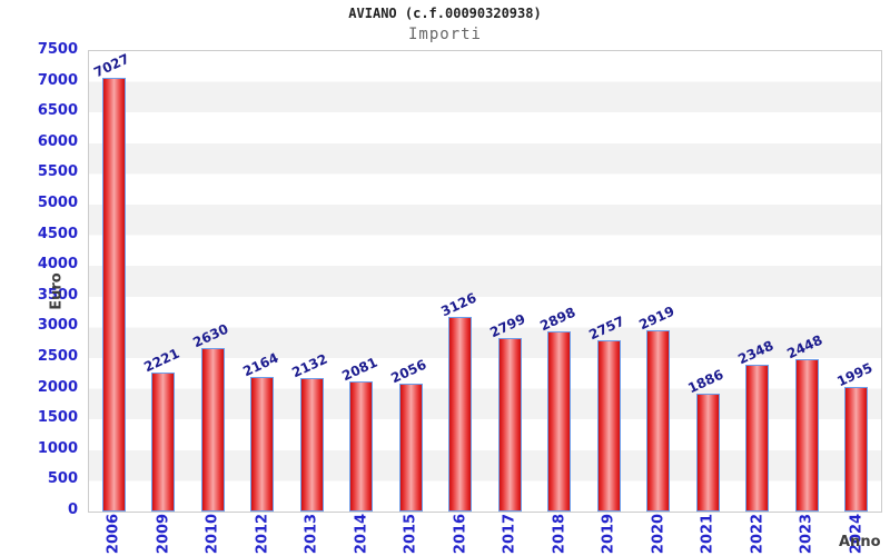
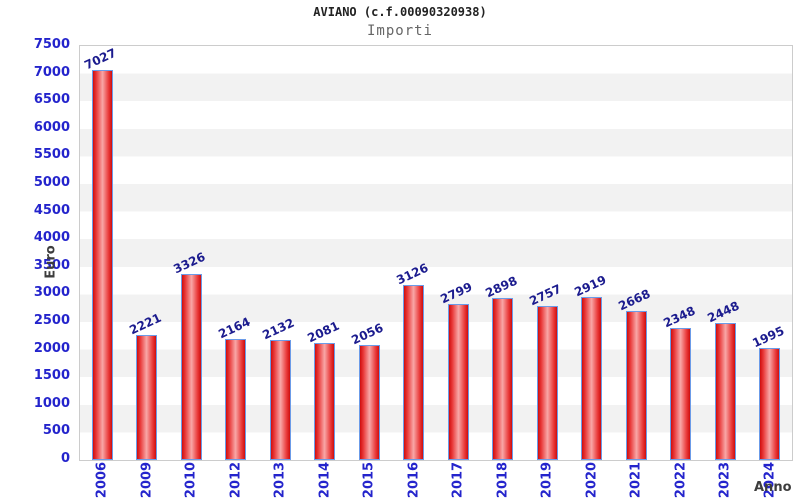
2010: 2630 -> 3326
2021: 1886 -> 2668
